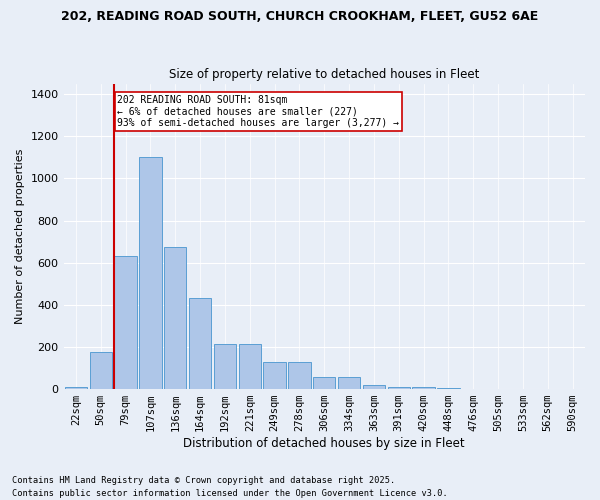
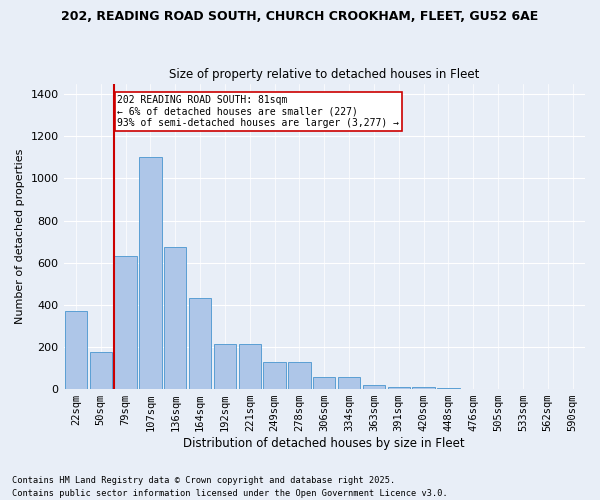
22sqm: 10 -> 370
